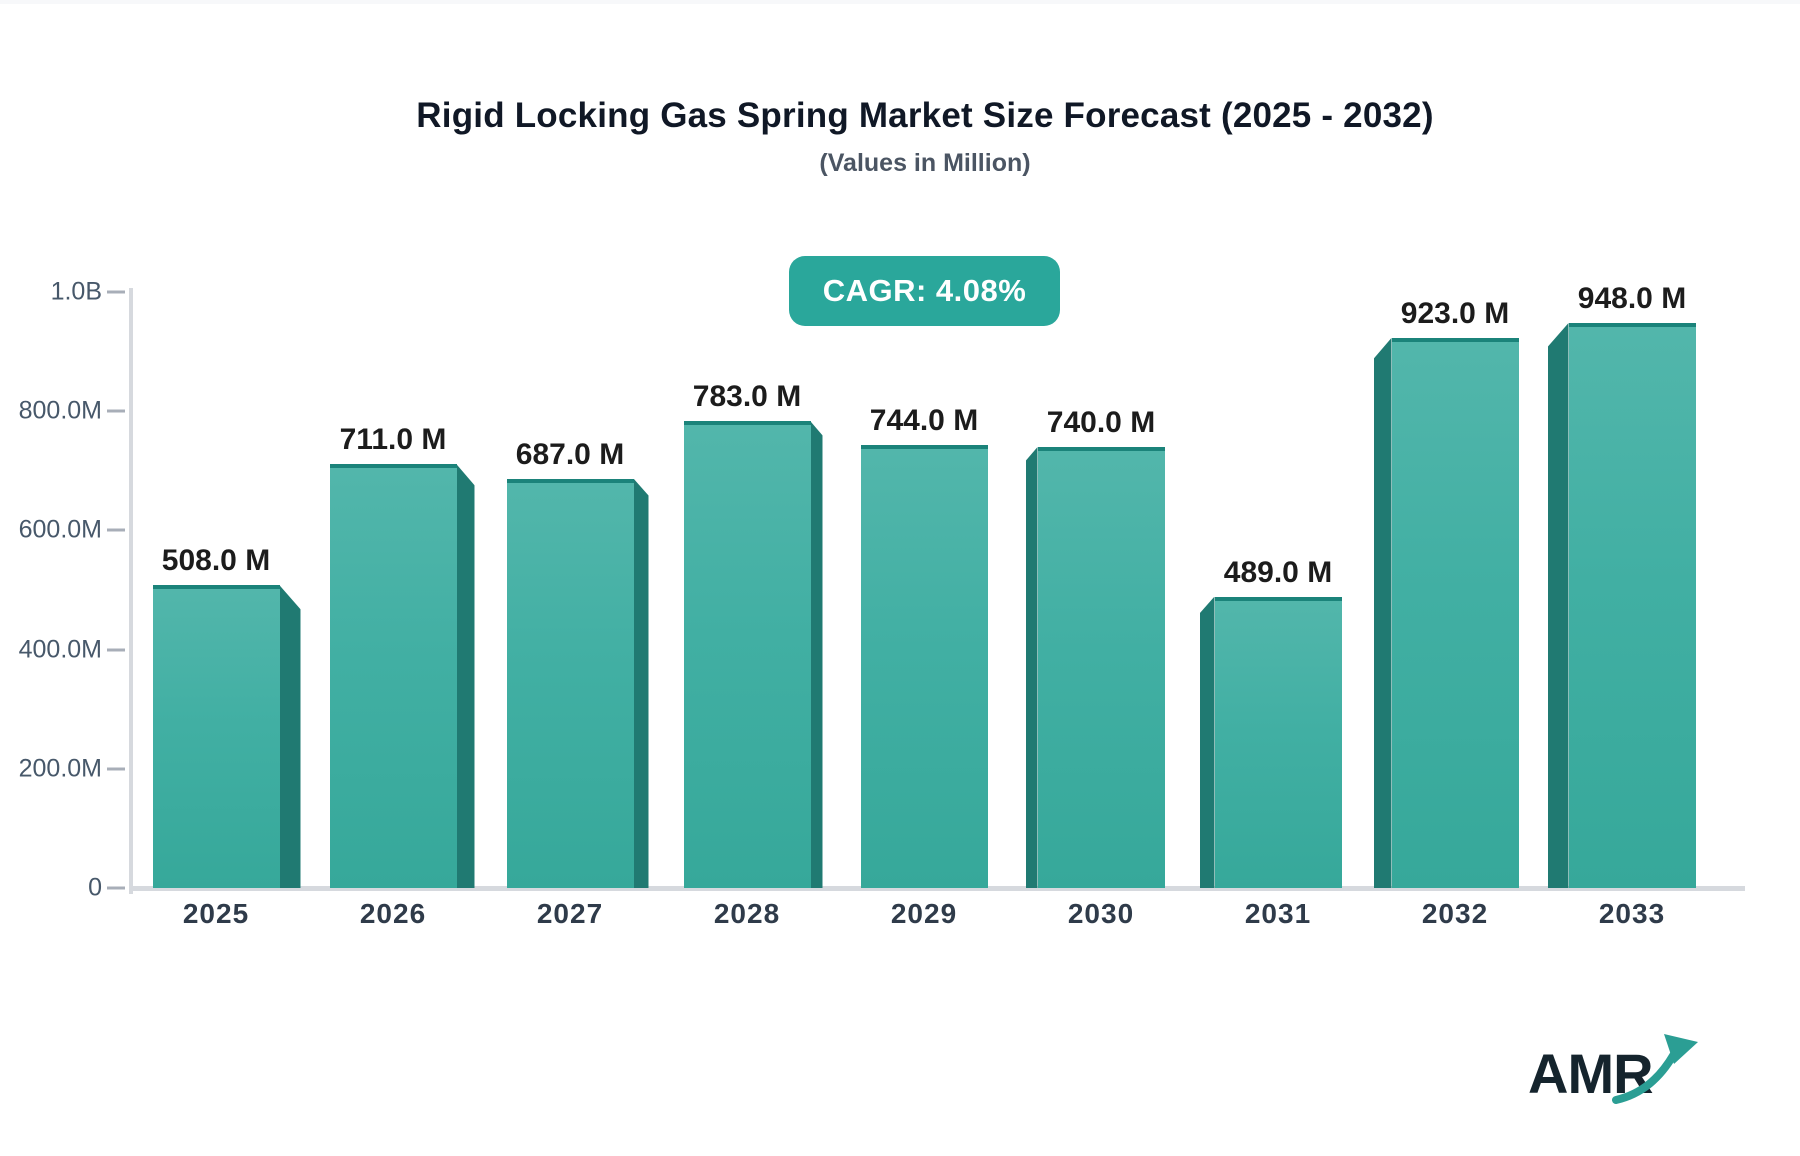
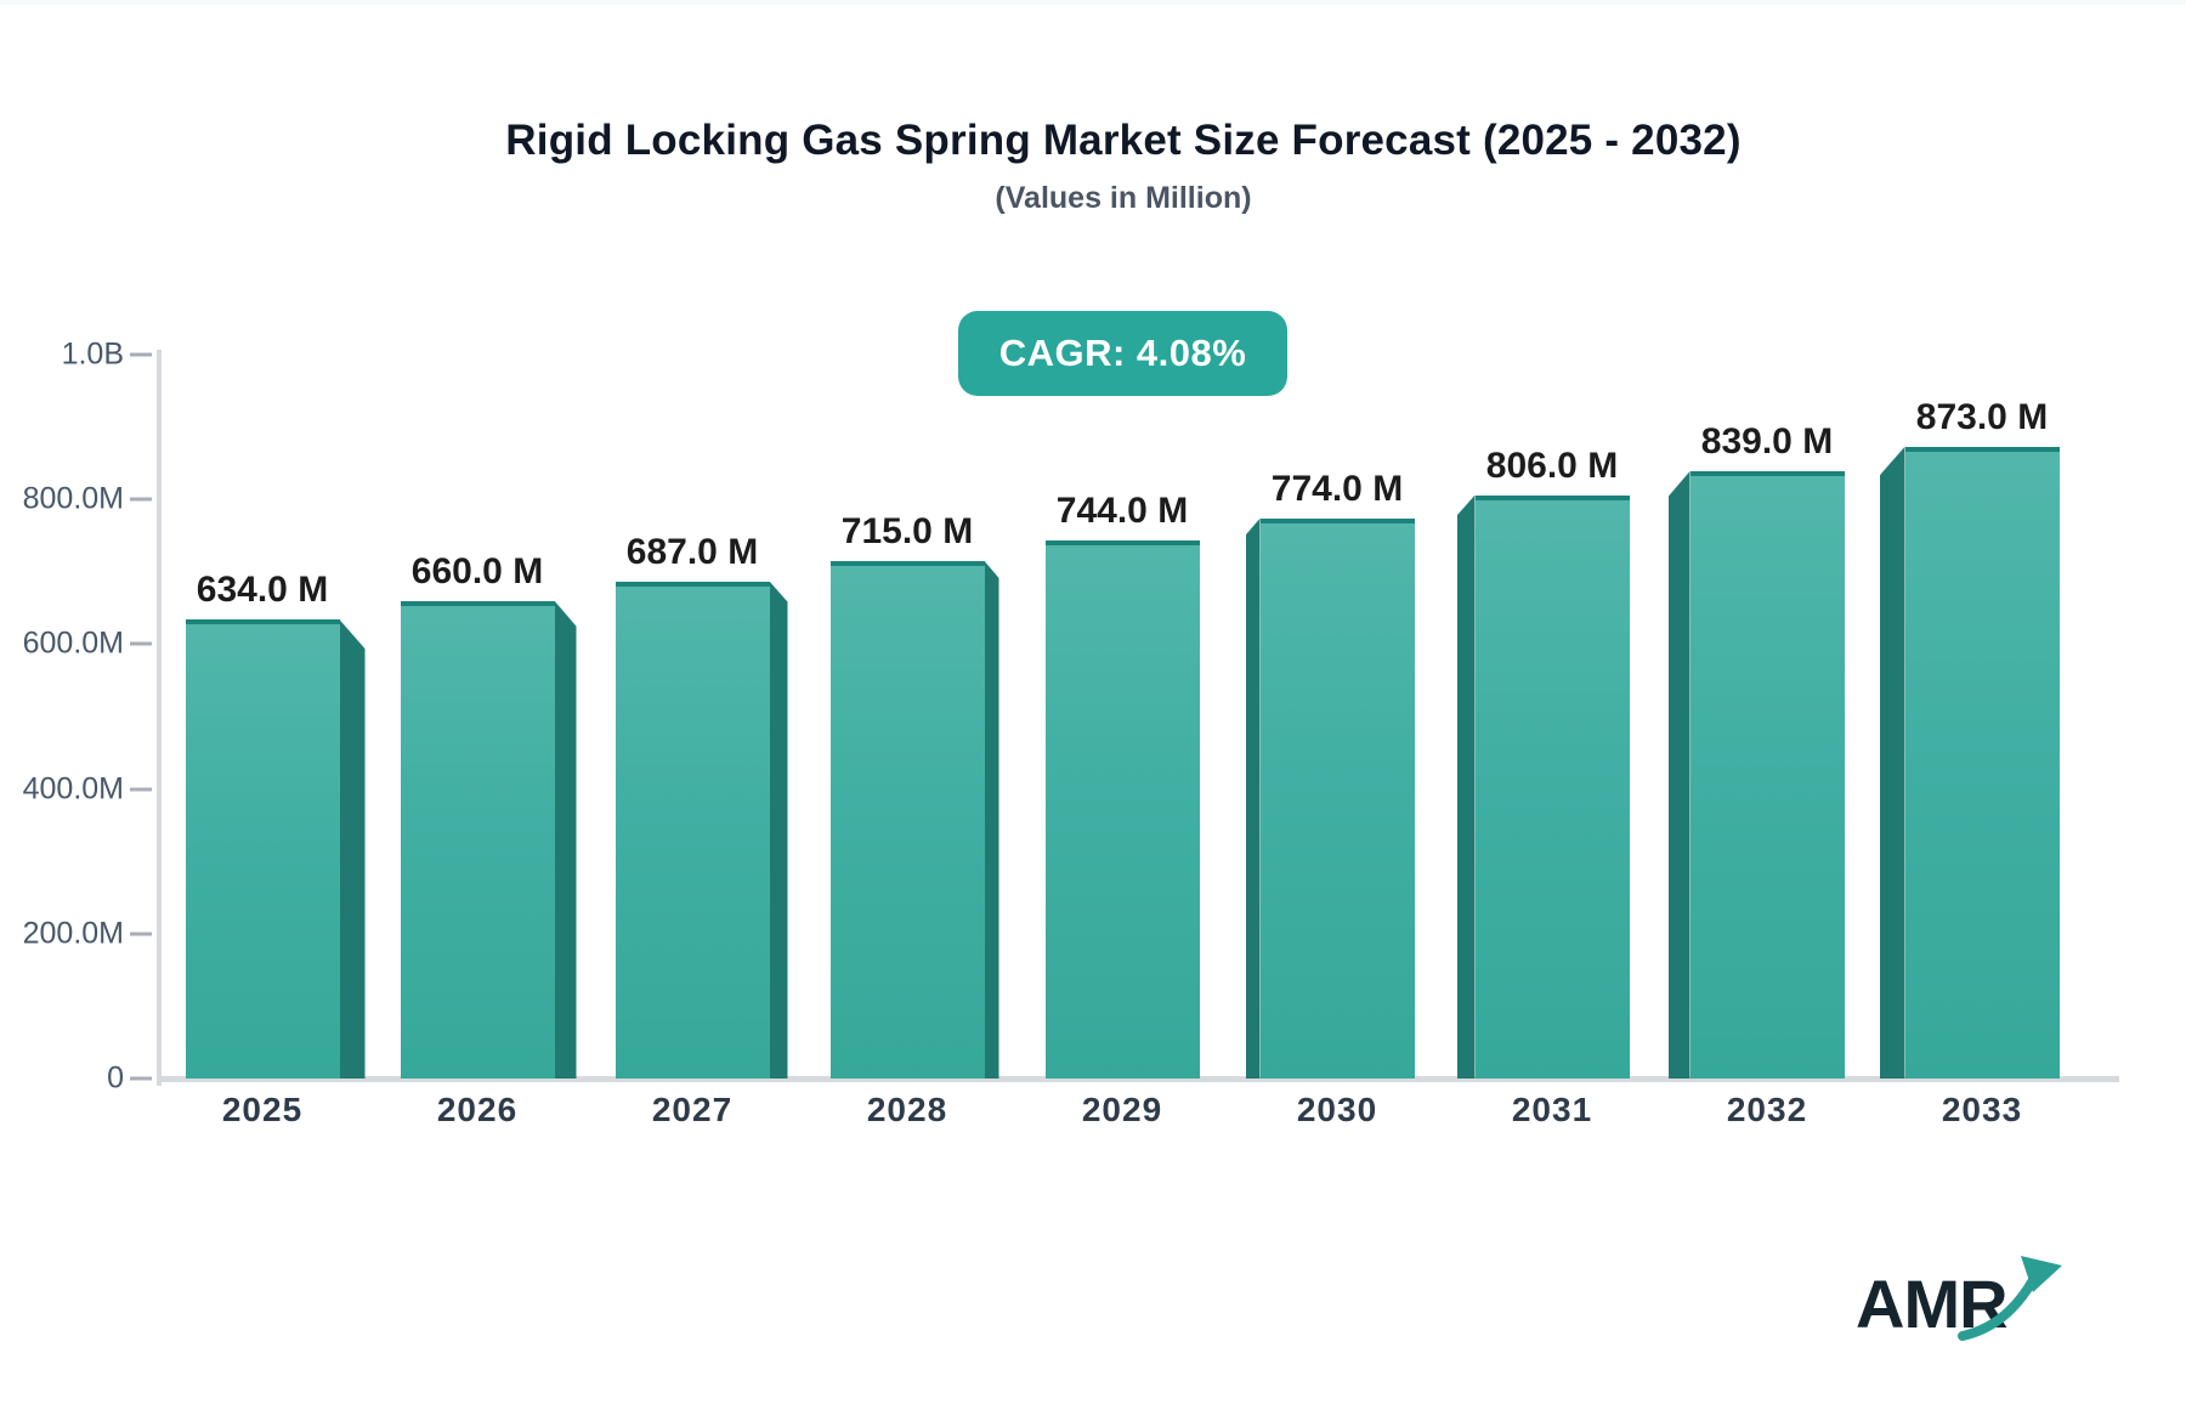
2025: 508.0 -> 634.0
2026: 711.0 -> 660.0
2028: 783.0 -> 715.0
2030: 740.0 -> 774.0
2031: 489.0 -> 806.0
2032: 923.0 -> 839.0
2033: 948.0 -> 873.0
